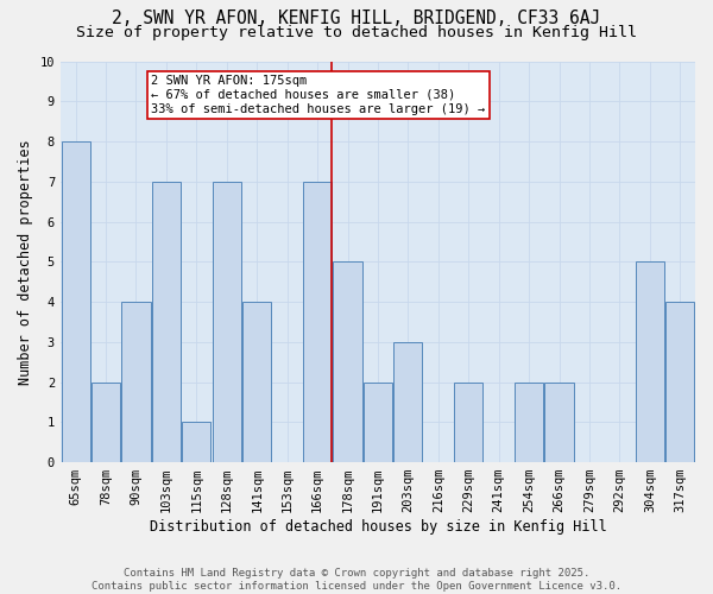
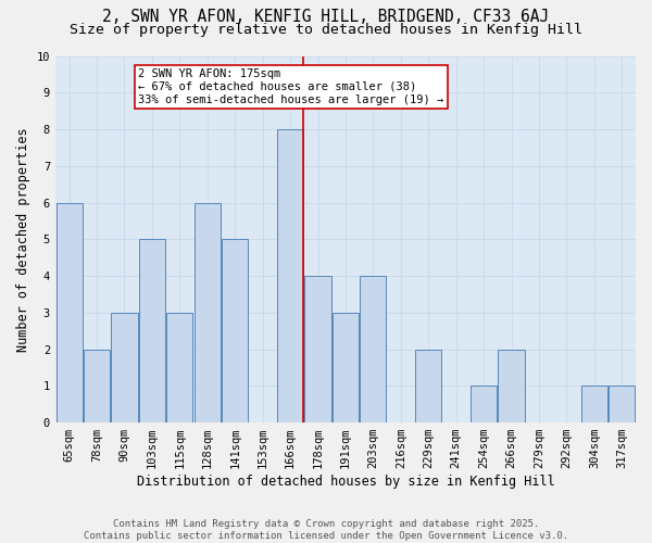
65sqm: 8 -> 6
90sqm: 4 -> 3
103sqm: 7 -> 5
115sqm: 1 -> 3
128sqm: 7 -> 6
141sqm: 4 -> 5
166sqm: 7 -> 8
178sqm: 5 -> 4
191sqm: 2 -> 3
203sqm: 3 -> 4
254sqm: 2 -> 1
304sqm: 5 -> 1
317sqm: 4 -> 1
